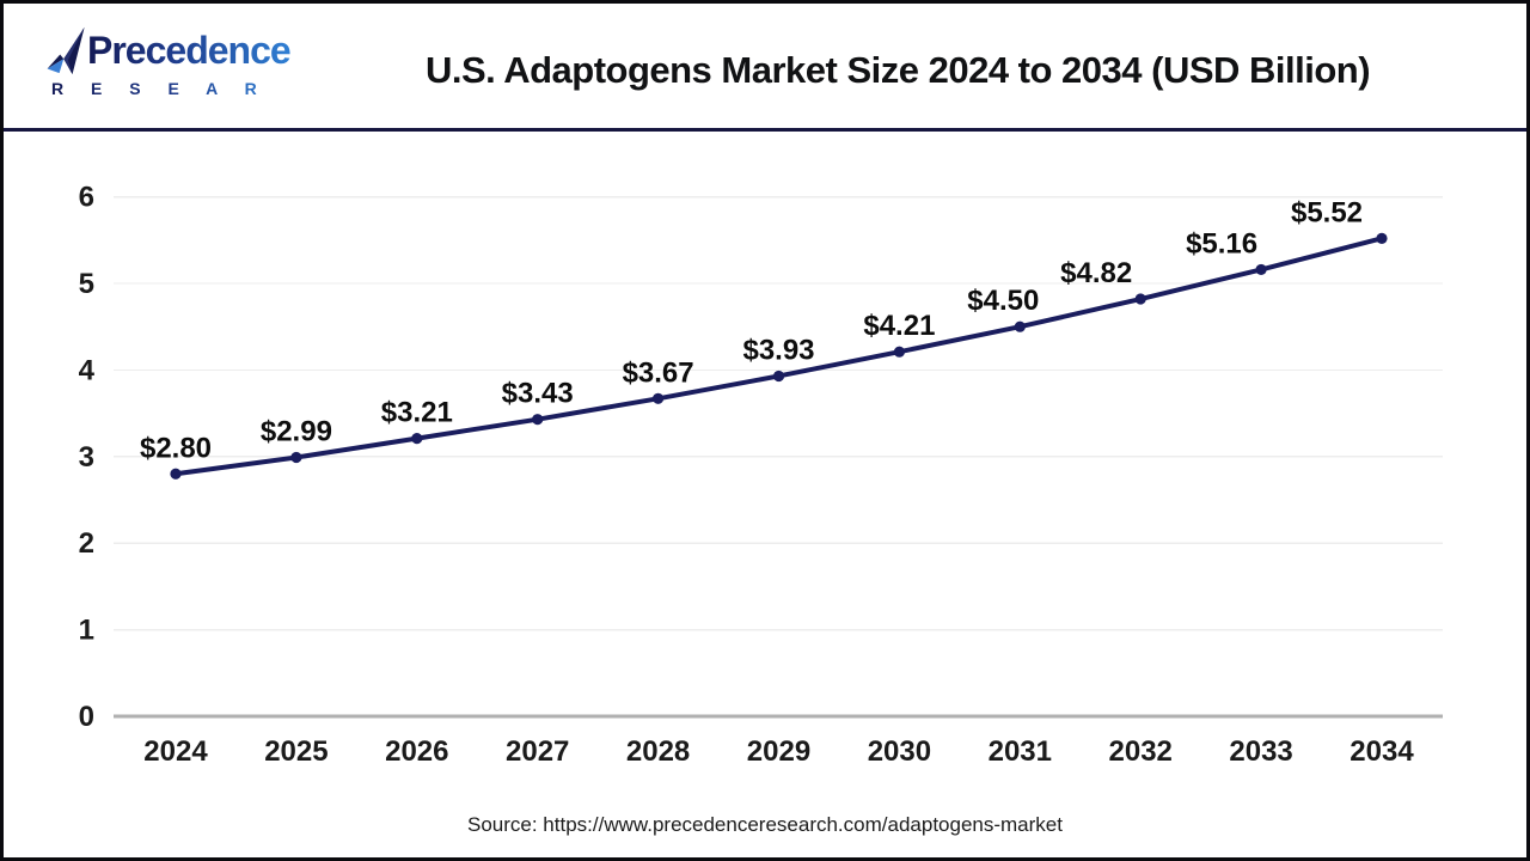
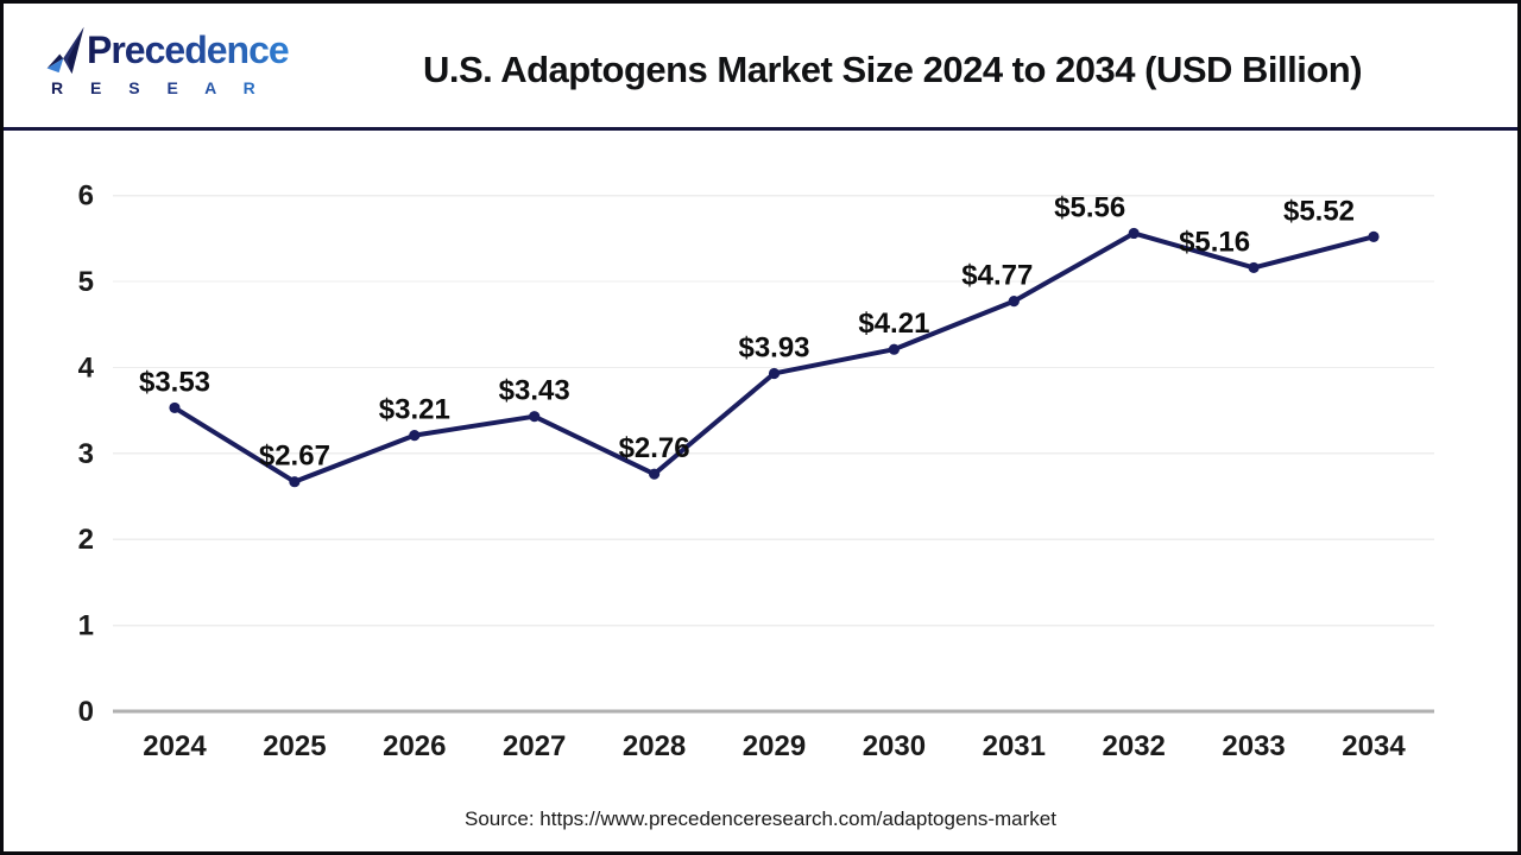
2024: $2.80 -> $3.53
2025: $2.99 -> $2.67
2028: $3.67 -> $2.76
2031: $4.50 -> $4.77
2032: $4.82 -> $5.56
